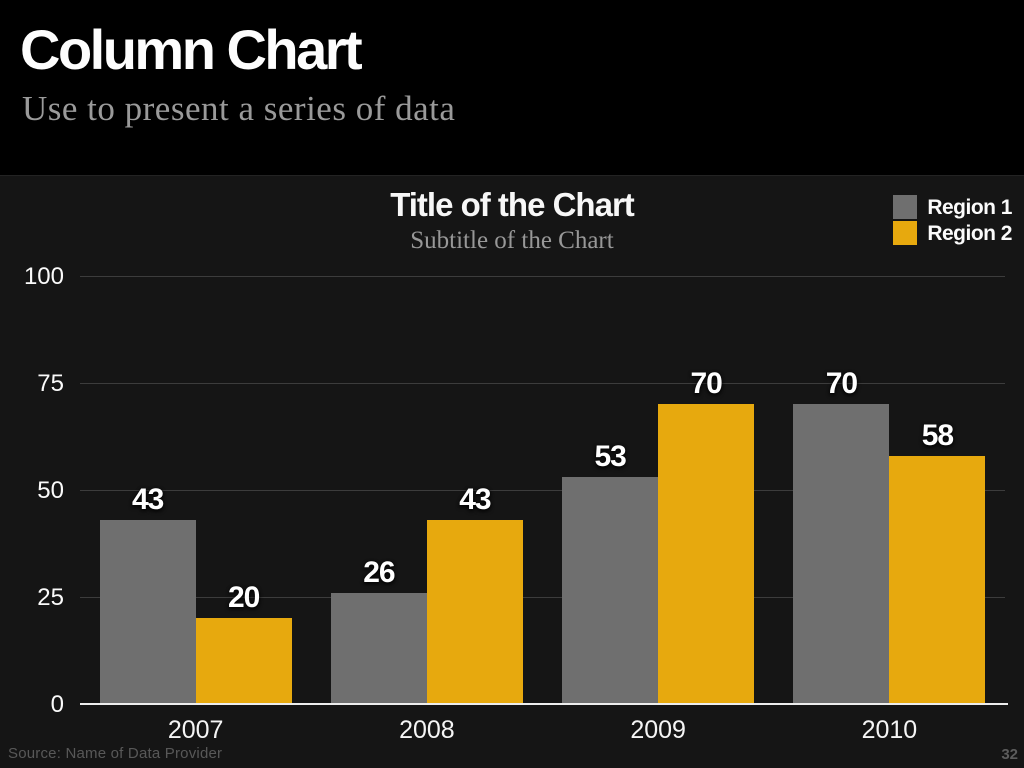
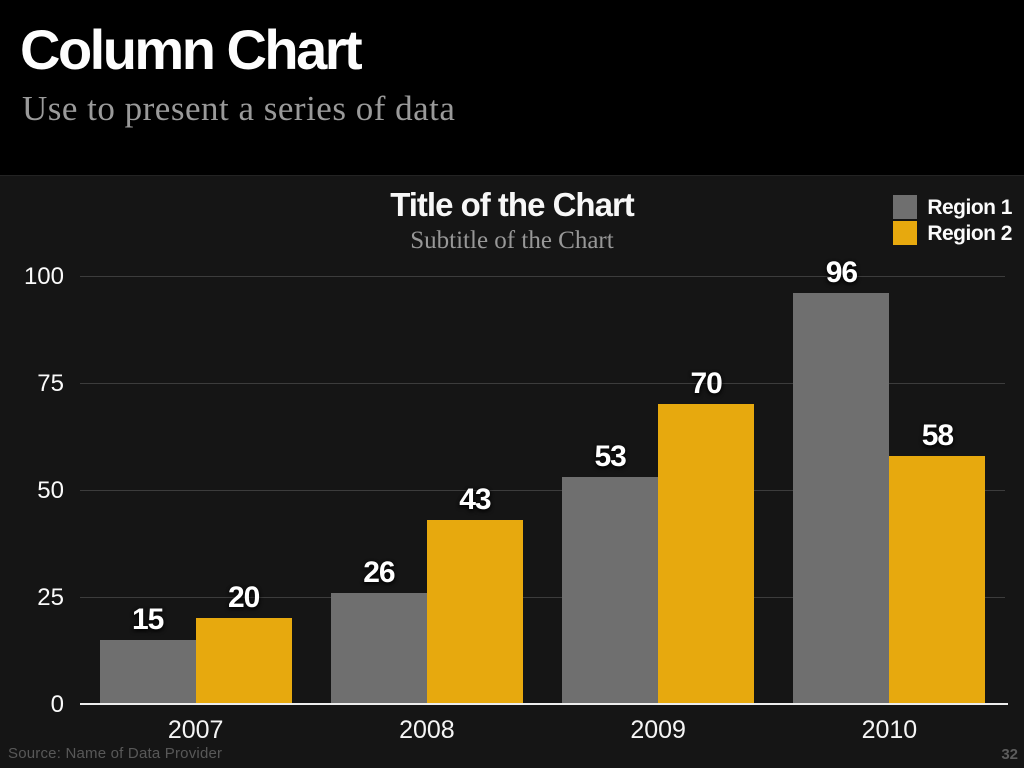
Region 1/2007: 43 -> 15
Region 1/2010: 70 -> 96
